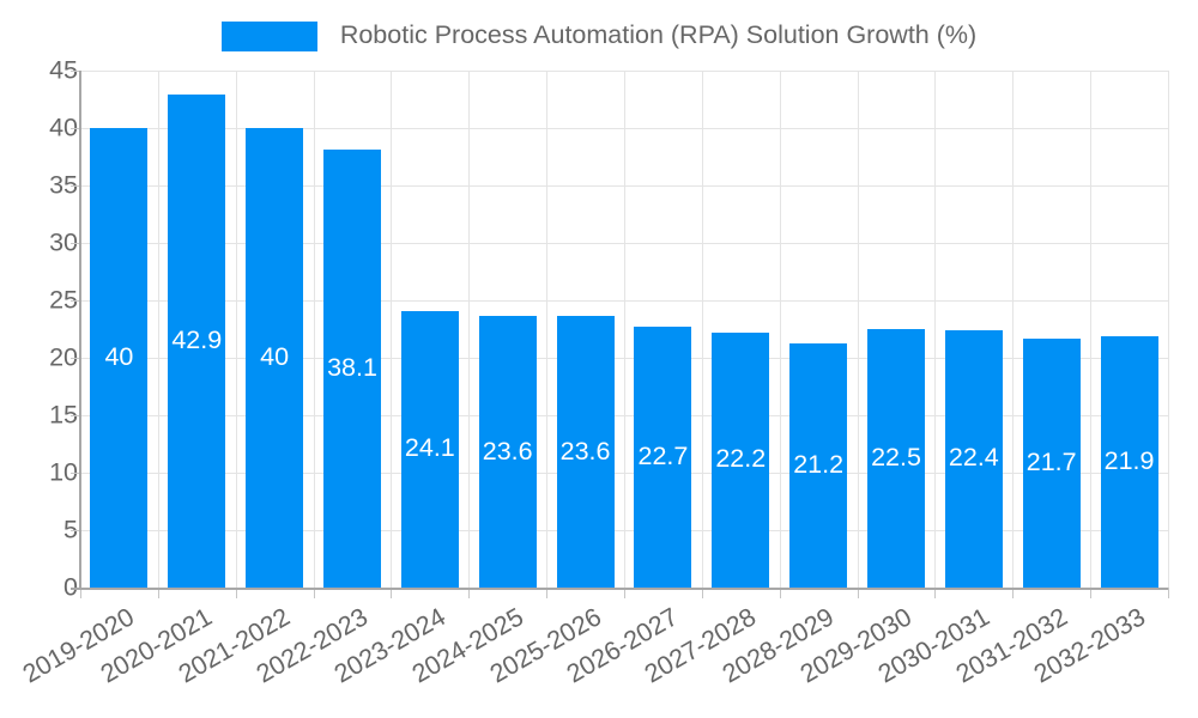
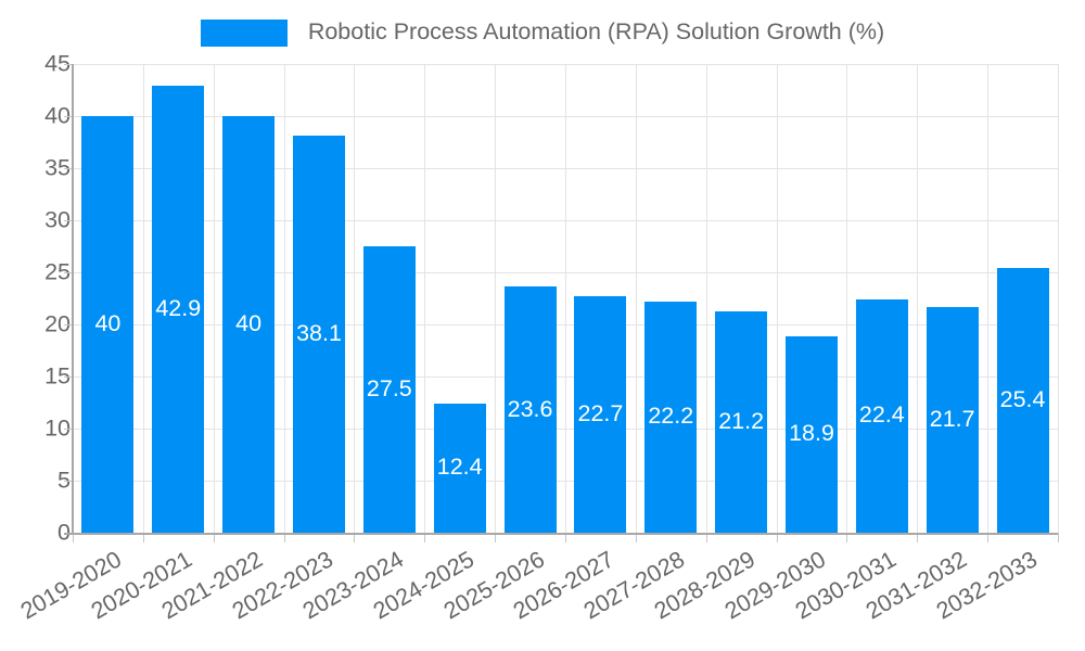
2023-2024: 24.1 -> 27.5
2024-2025: 23.6 -> 12.4
2029-2030: 22.5 -> 18.9
2032-2033: 21.9 -> 25.4
